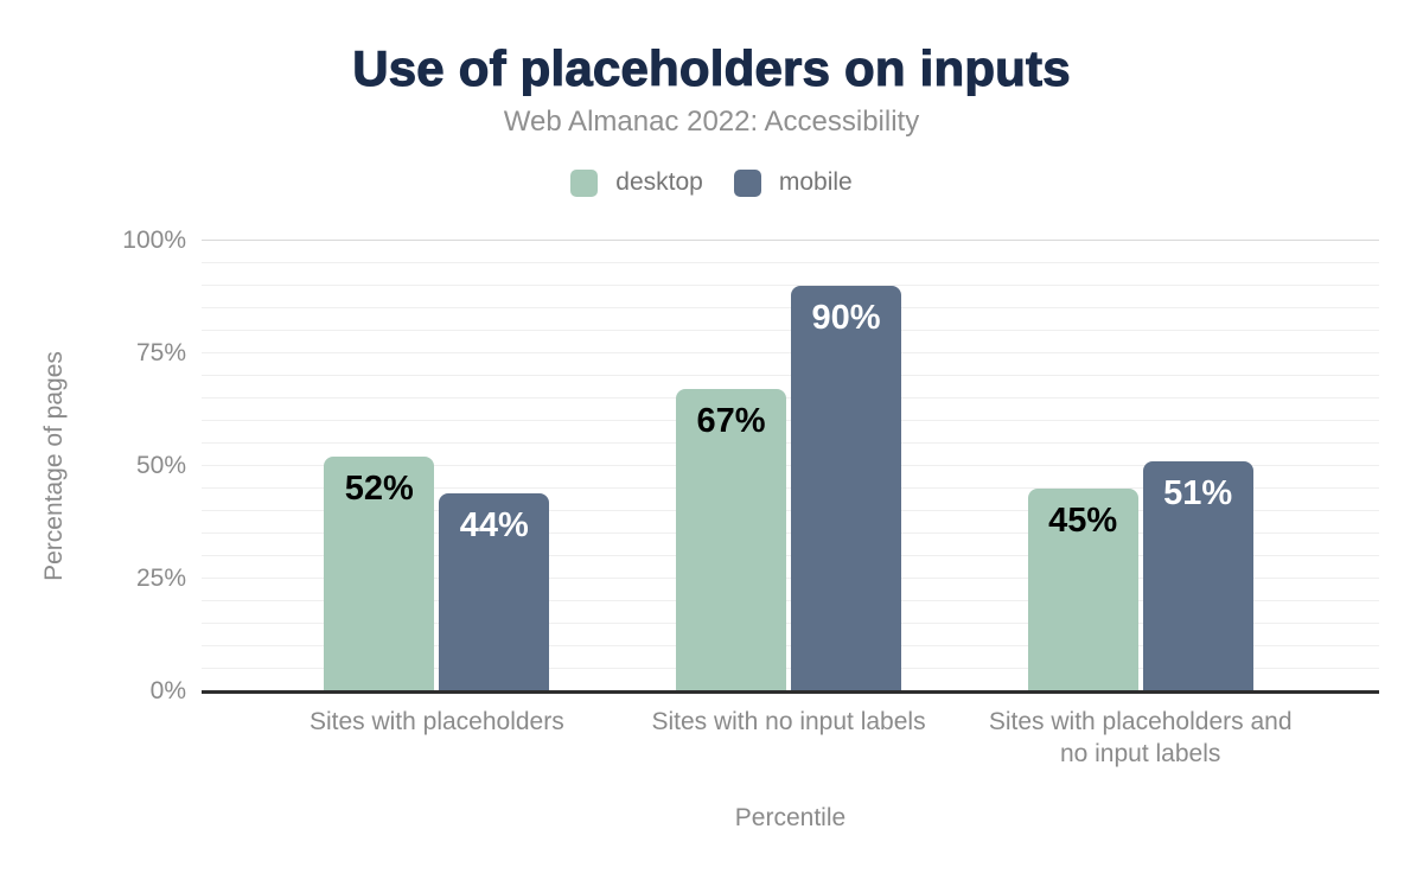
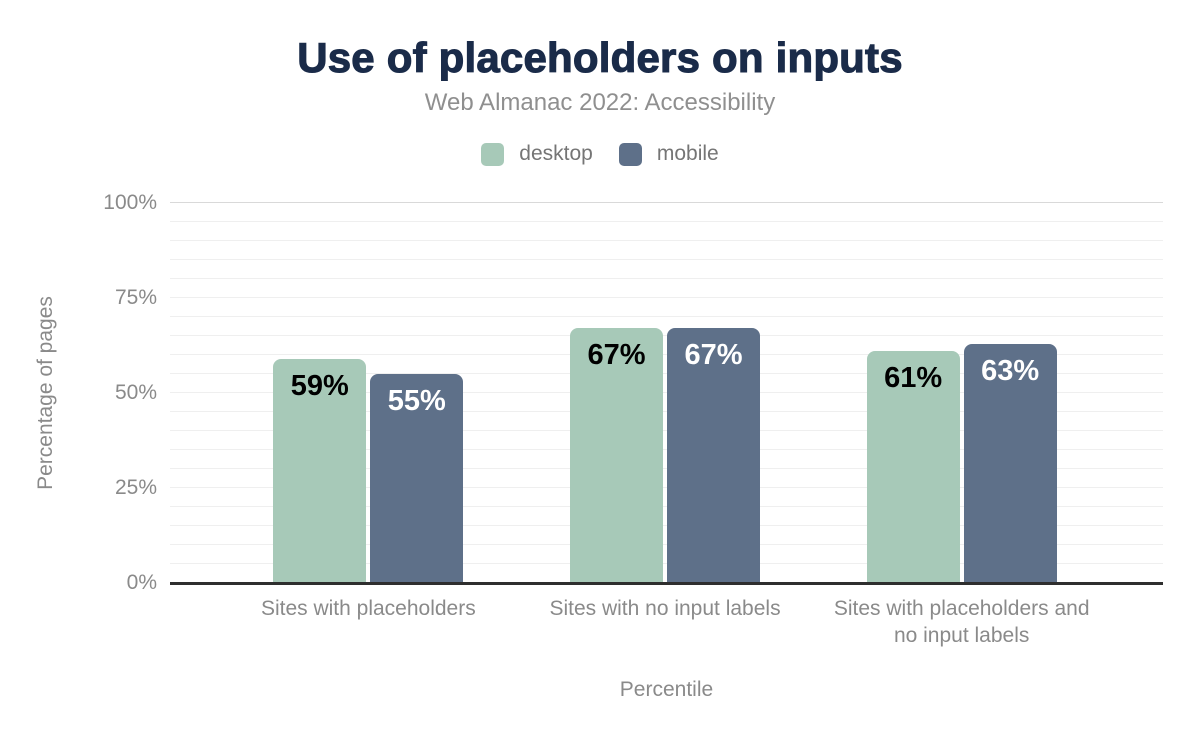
desktop/Sites with placeholders: 52% -> 59%
mobile/Sites with placeholders: 44% -> 55%
mobile/Sites with no input labels: 90% -> 67%
desktop/Sites with placeholders and no input labels: 45% -> 61%
mobile/Sites with placeholders and no input labels: 51% -> 63%
